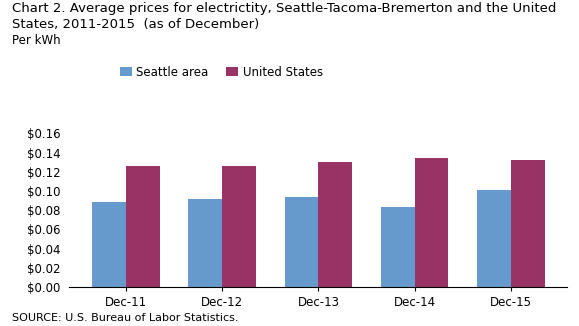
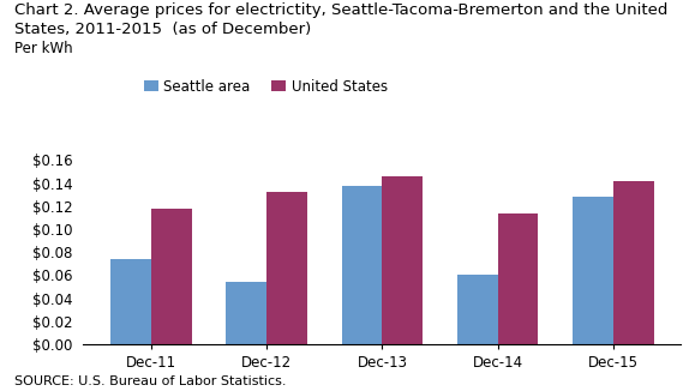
Seattle area/Dec-11: $0.089 -> $0.074
United States/Dec-11: $0.126 -> $0.118
Seattle area/Dec-12: $0.092 -> $0.054
United States/Dec-12: $0.126 -> $0.132
Seattle area/Dec-13: $0.094 -> $0.138
United States/Dec-13: $0.130 -> $0.146
Seattle area/Dec-14: $0.083 -> $0.060
United States/Dec-14: $0.134 -> $0.114
Seattle area/Dec-15: $0.101 -> $0.128
United States/Dec-15: $0.132 -> $0.142
